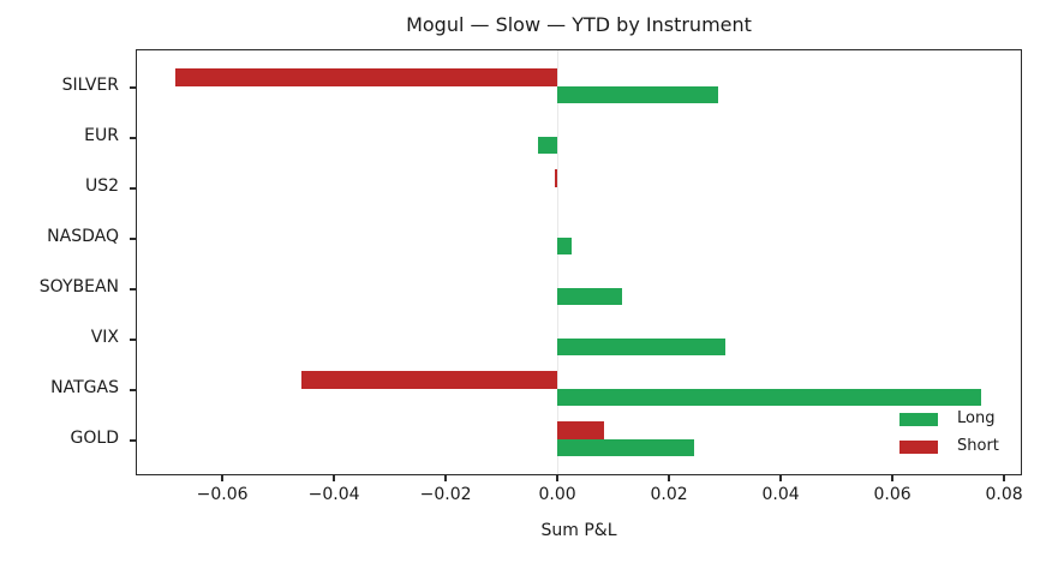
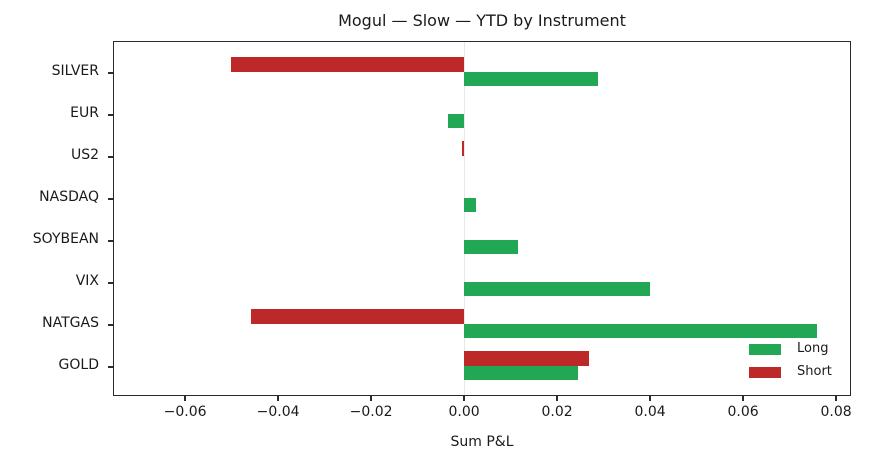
Short/SILVER: -0.068 -> -0.050
Long/VIX: 0.030 -> 0.040
Short/GOLD: 0.008 -> 0.027
